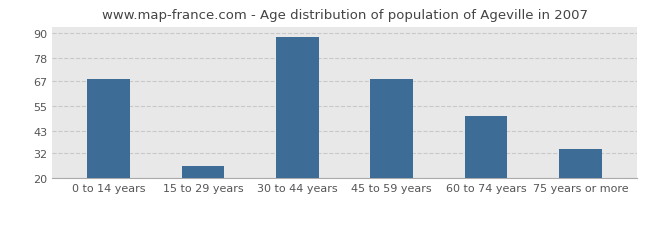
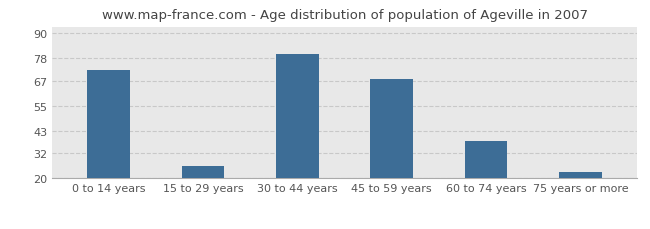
0 to 14 years: 68 -> 72
30 to 44 years: 88 -> 80
60 to 74 years: 50 -> 38
75 years or more: 34 -> 23
